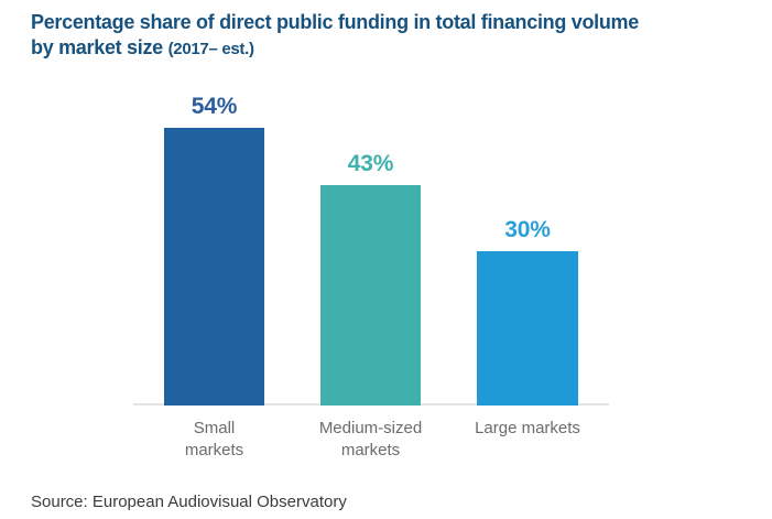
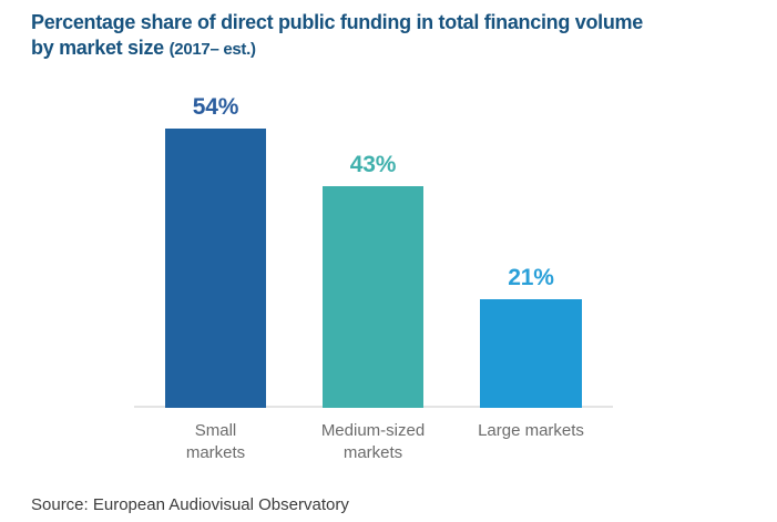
Large markets: 30% -> 21%
